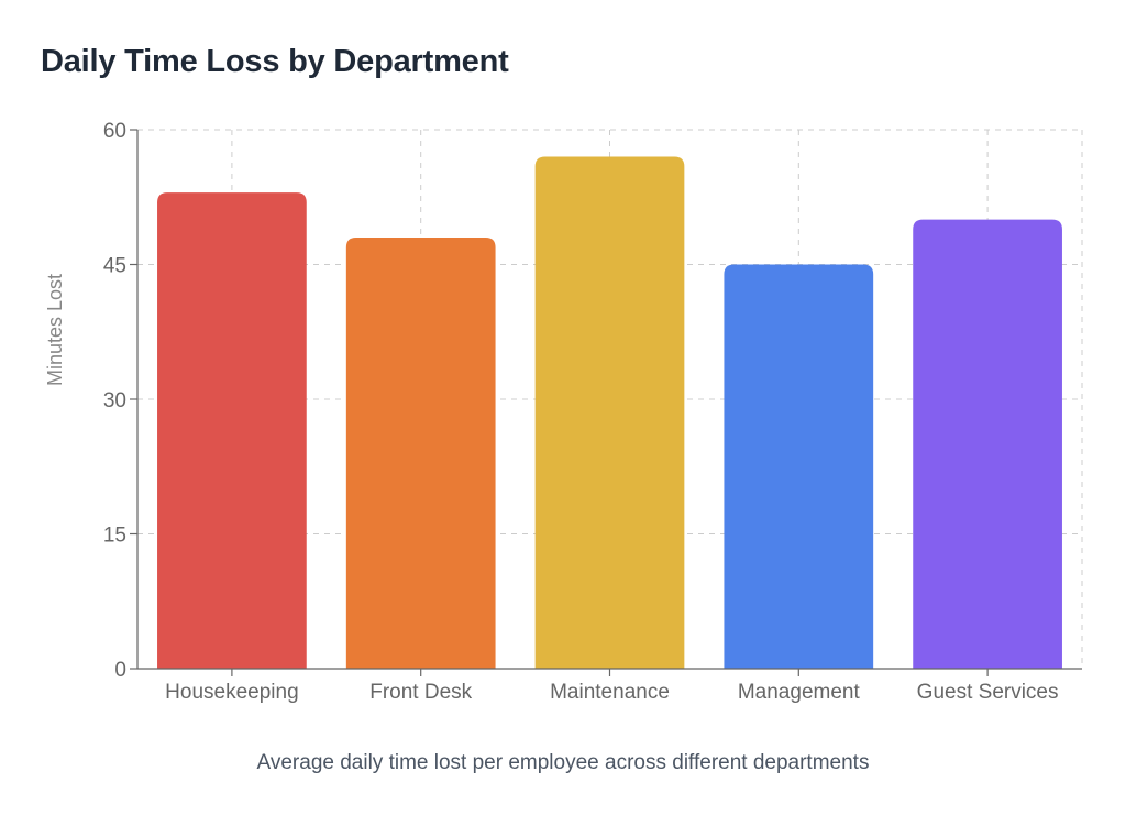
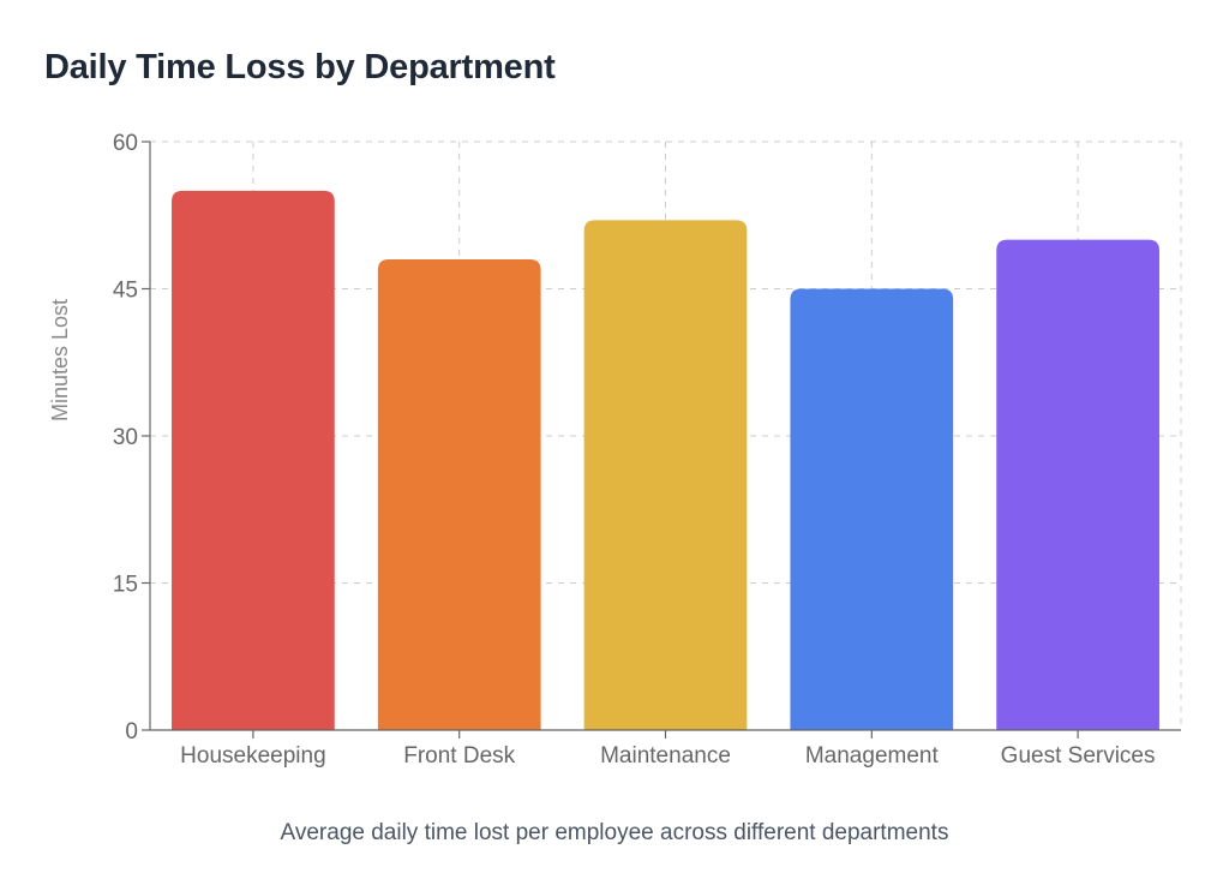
Housekeeping: 53 -> 55
Maintenance: 57 -> 52
